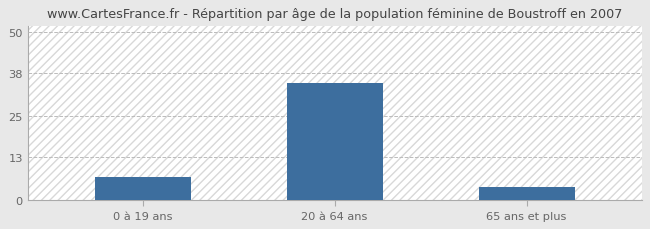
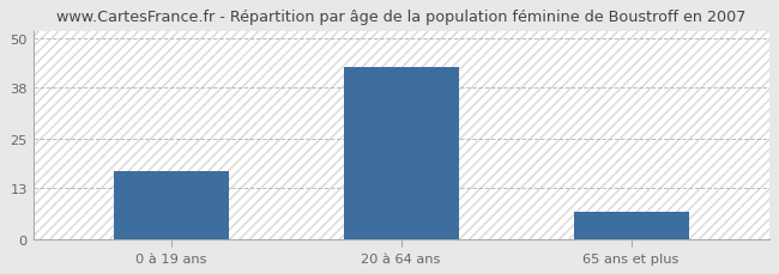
0 à 19 ans: 7 -> 17
20 à 64 ans: 35 -> 43
65 ans et plus: 4 -> 7
